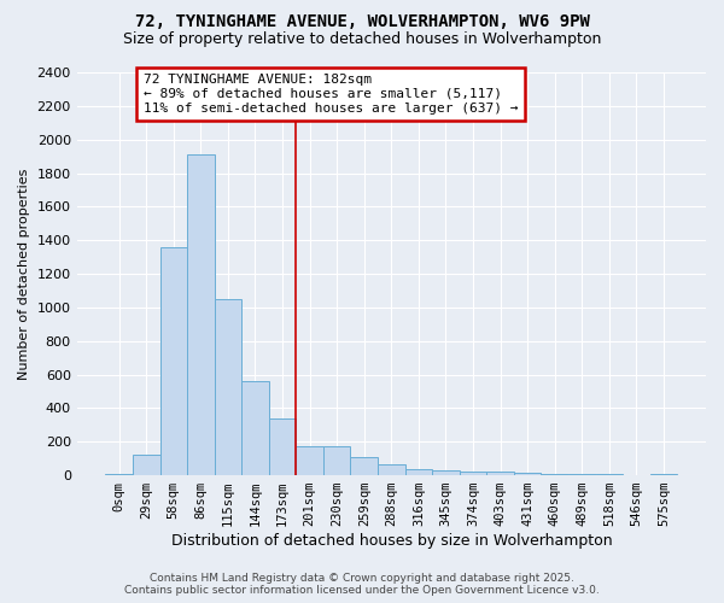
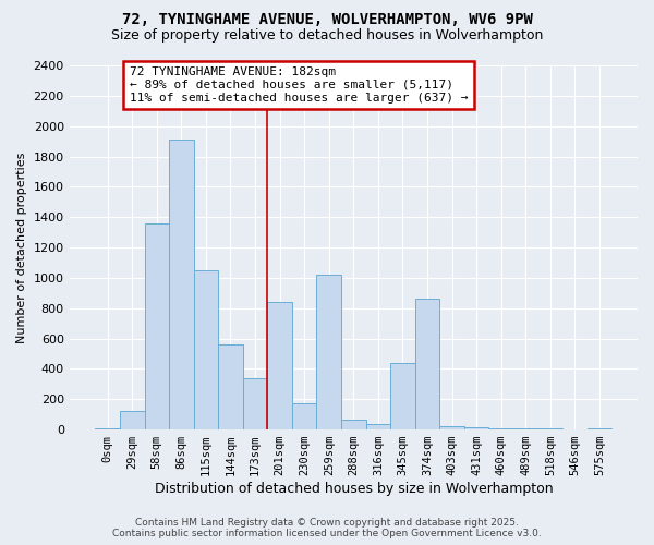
201sqm: 170 -> 840
259sqm: 110 -> 1020
345sqm: 30 -> 440
374sqm: 20 -> 860
